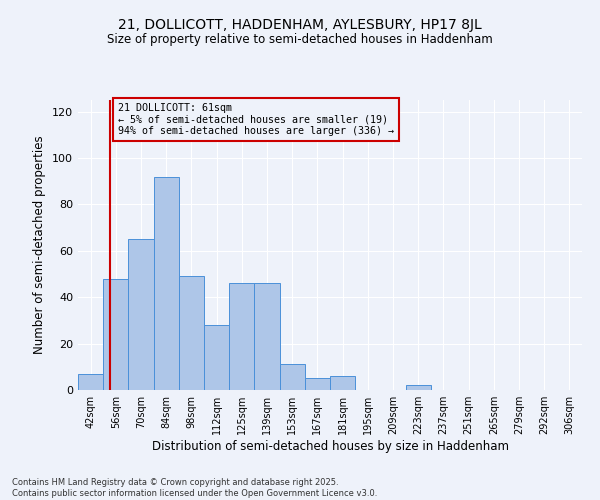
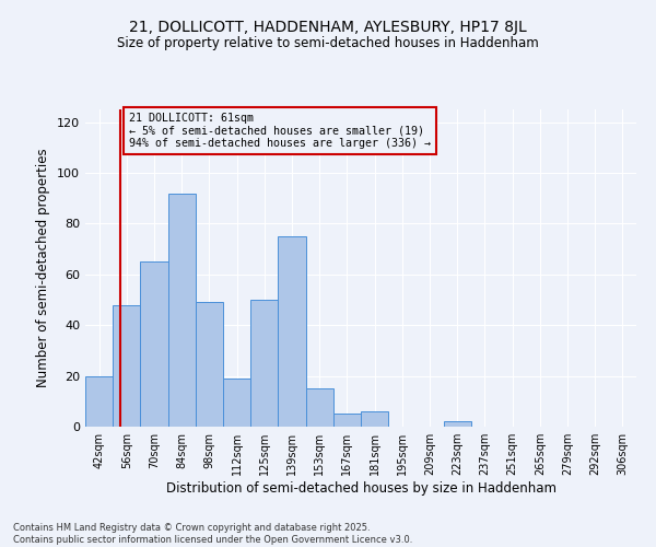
42sqm: 7 -> 20
112sqm: 28 -> 19
125sqm: 46 -> 50
139sqm: 46 -> 75
153sqm: 11 -> 15
